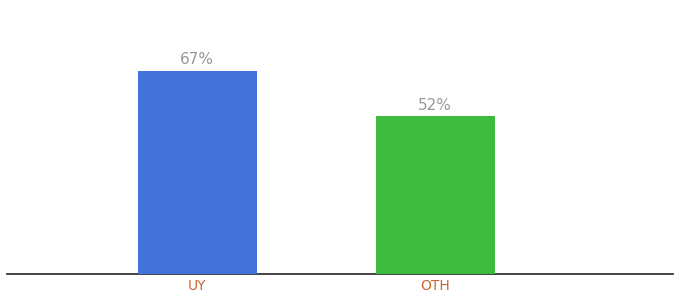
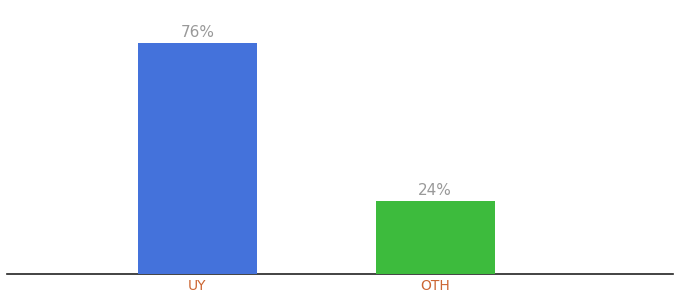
UY: 67% -> 76%
OTH: 52% -> 24%
